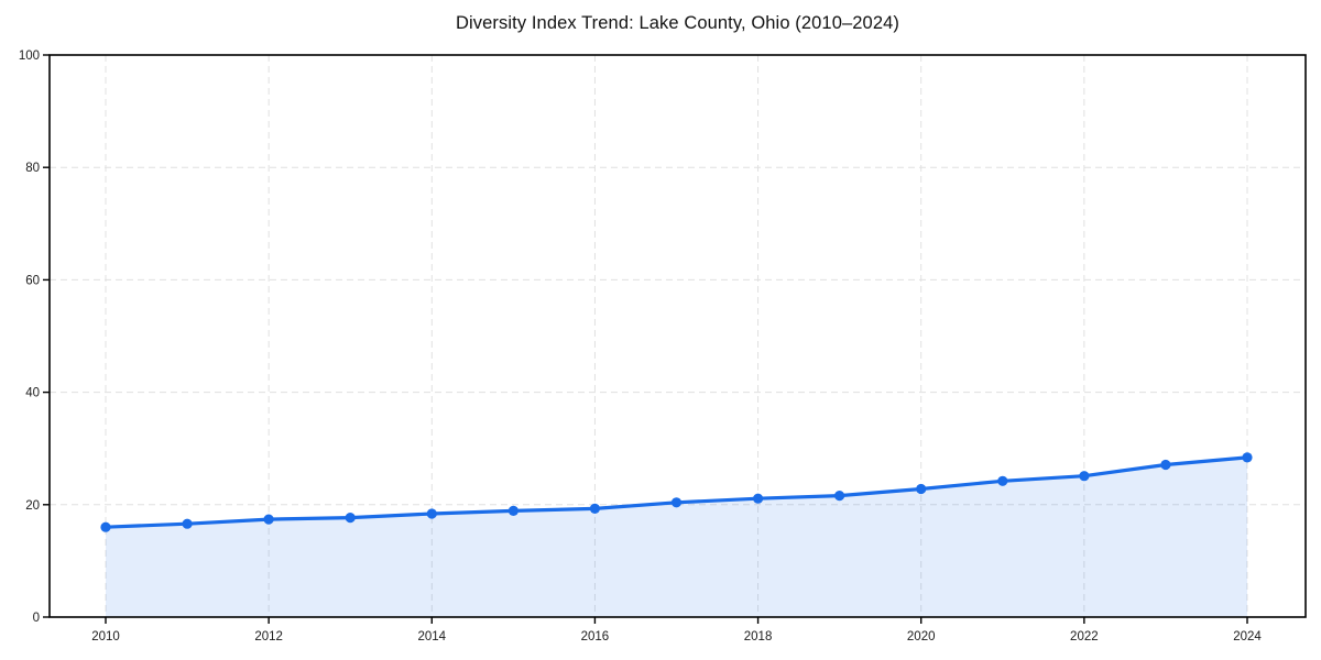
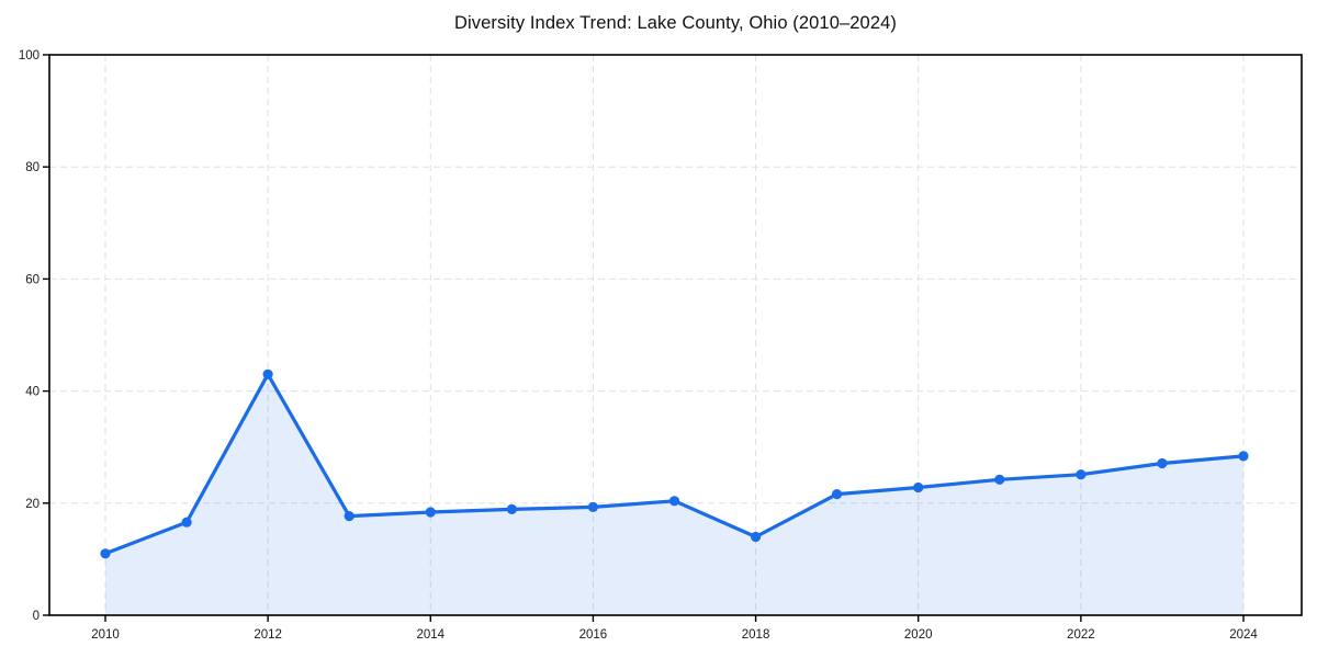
2010: 16 -> 11
2012: 17 -> 43
2018: 21 -> 14
